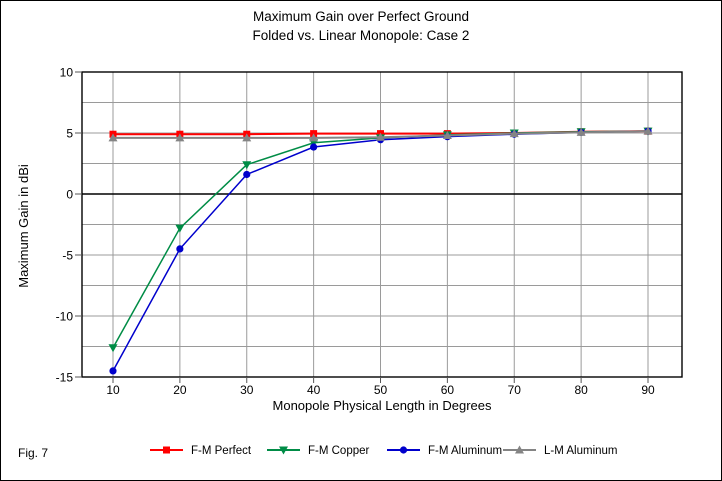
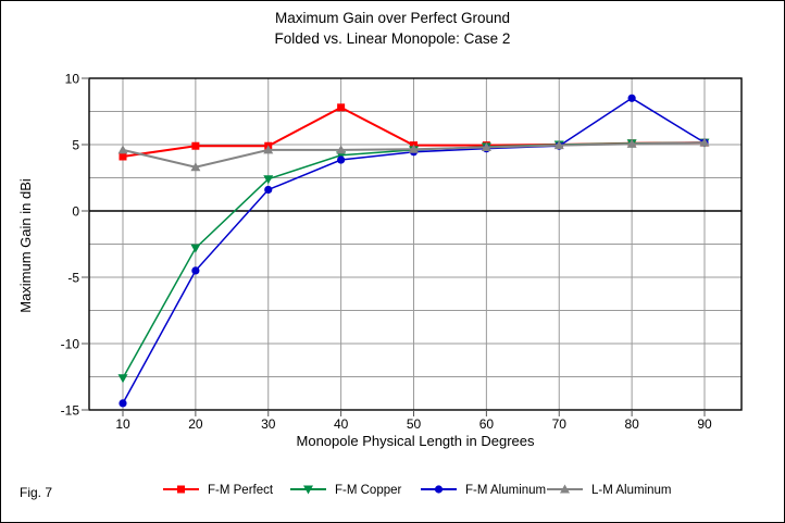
F-M Perfect/10: 4.9 -> 4.1
L-M Aluminum/20: 4.6 -> 3.3
F-M Perfect/40: 5.0 -> 7.8
F-M Aluminum/80: 5.0 -> 8.5
